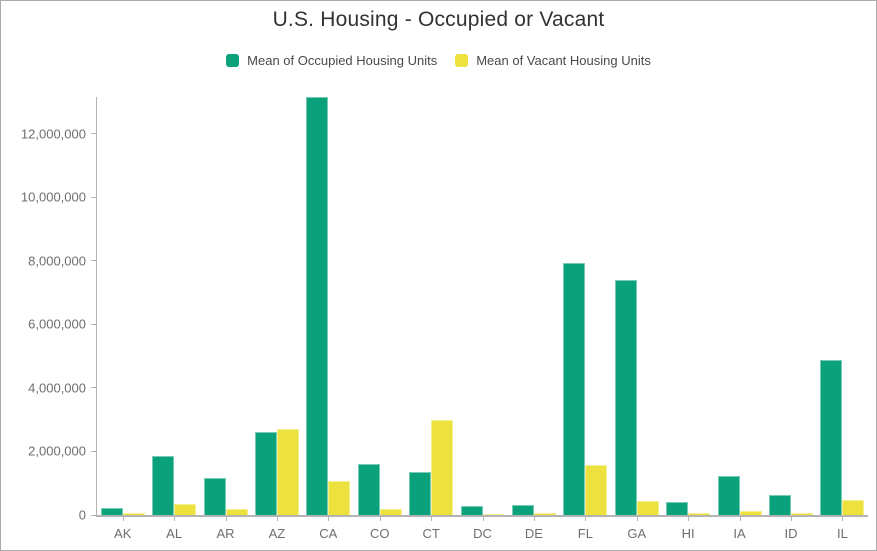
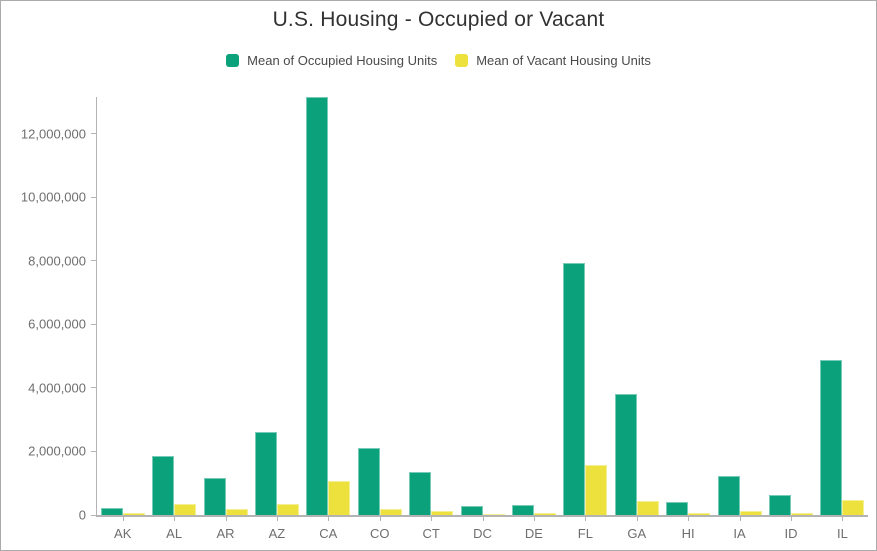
Mean of Vacant Housing Units/AZ: 2700000 -> 400000
Mean of Occupied Housing Units/CO: 1600000 -> 2100000
Mean of Vacant Housing Units/CT: 3000000 -> 100000
Mean of Occupied Housing Units/GA: 7400000 -> 3800000
